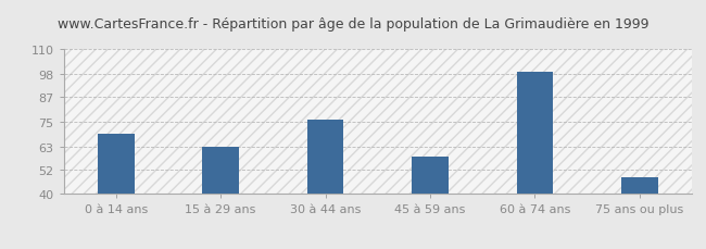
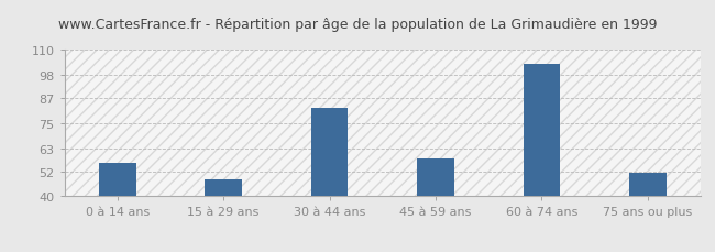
0 à 14 ans: 69 -> 56
15 à 29 ans: 63 -> 48
30 à 44 ans: 76 -> 82
60 à 74 ans: 99 -> 103
75 ans ou plus: 48 -> 51
